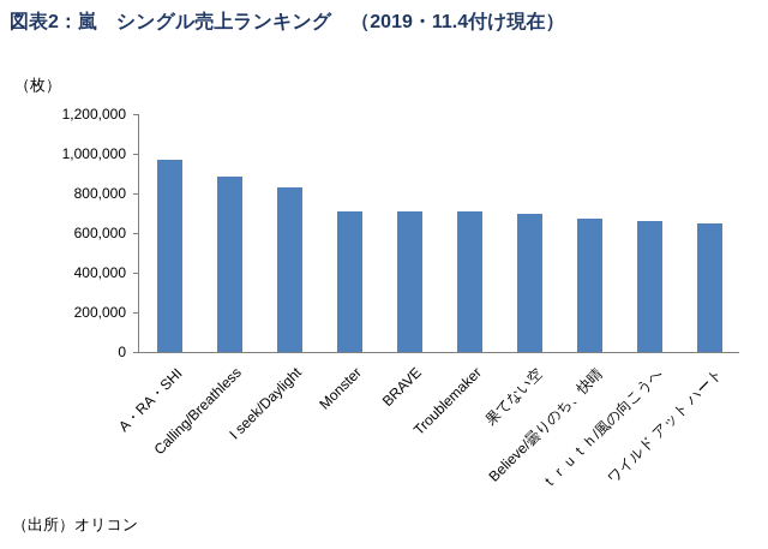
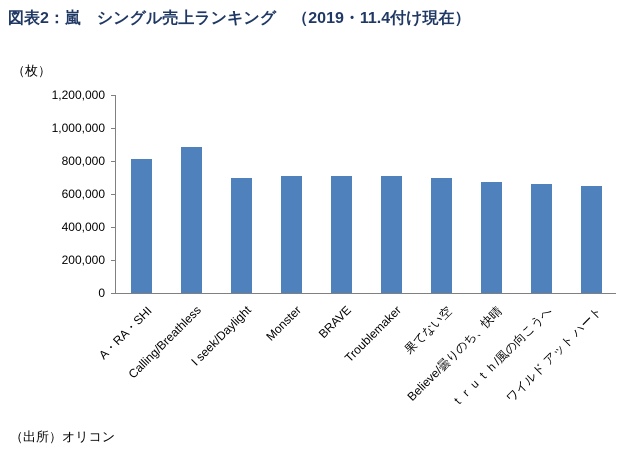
A・RA・SHI: 970000 -> 810000
I seek/Daylight: 830000 -> 700000
